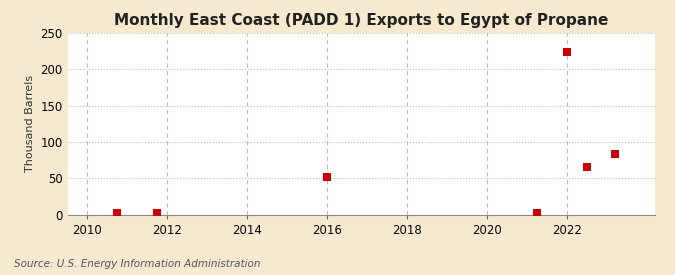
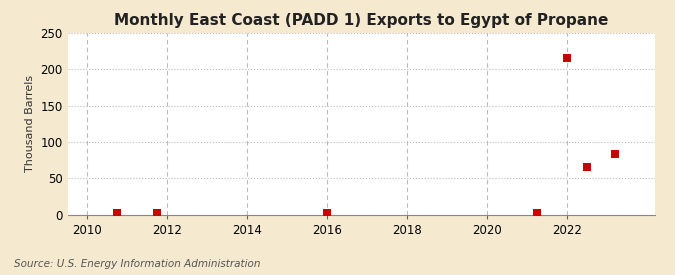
2016: 52 -> 2
2022: 224 -> 215
